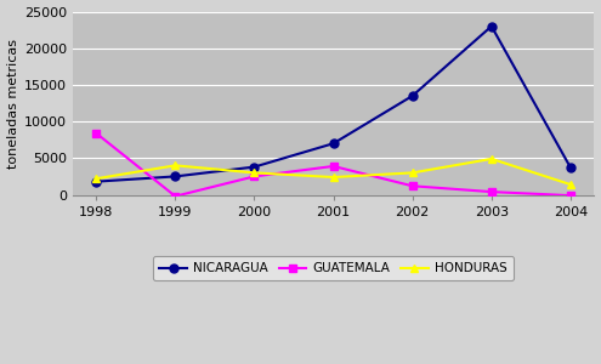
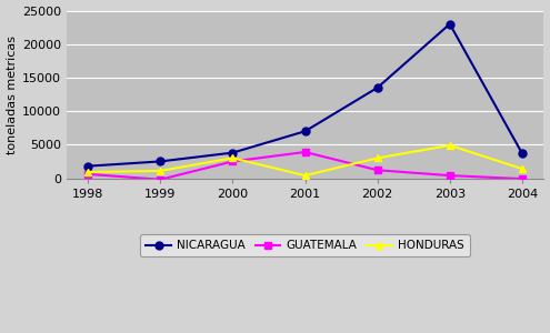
GUATEMALA/1998: 8400 -> 600
HONDURAS/1998: 2200 -> 900
HONDURAS/1999: 4000 -> 1100
HONDURAS/2001: 2400 -> 400
